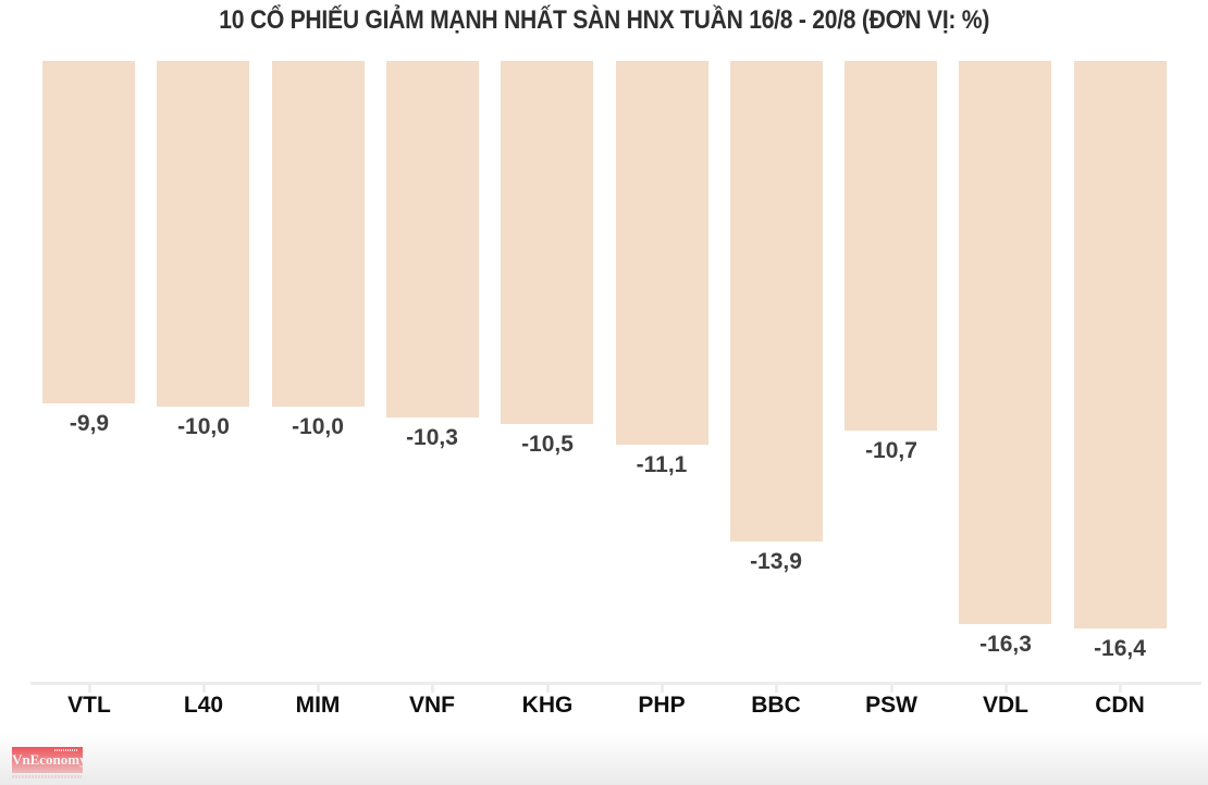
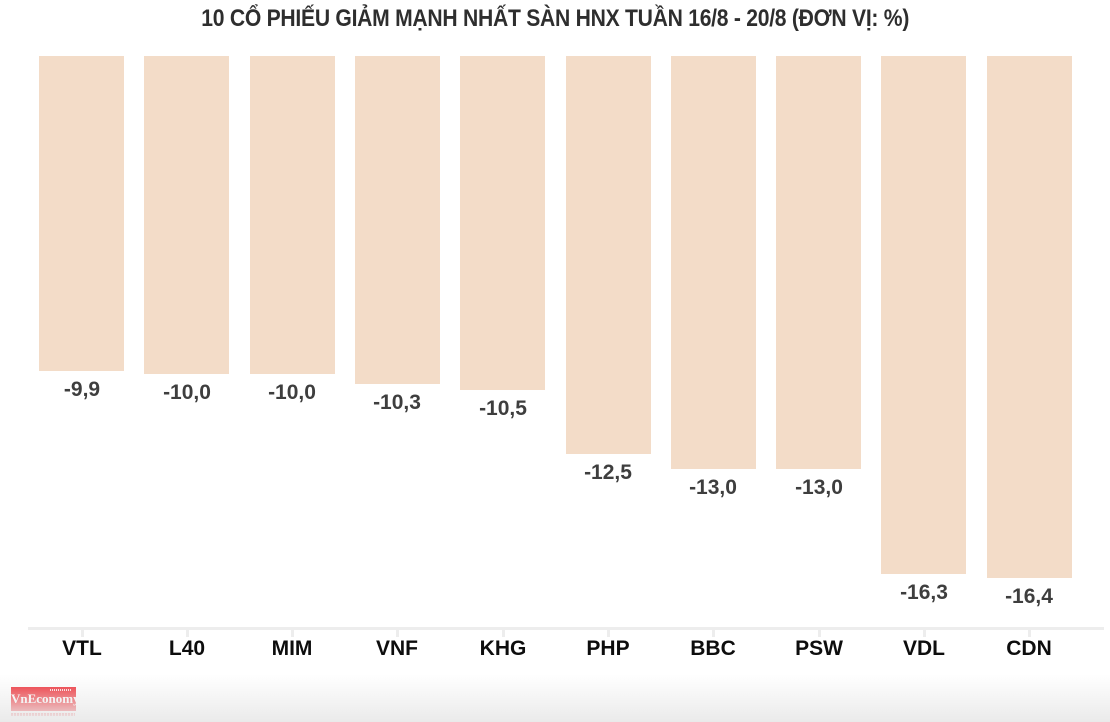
PHP: -11,1 -> -12,5
BBC: -13,9 -> -13,0
PSW: -10,7 -> -13,0
